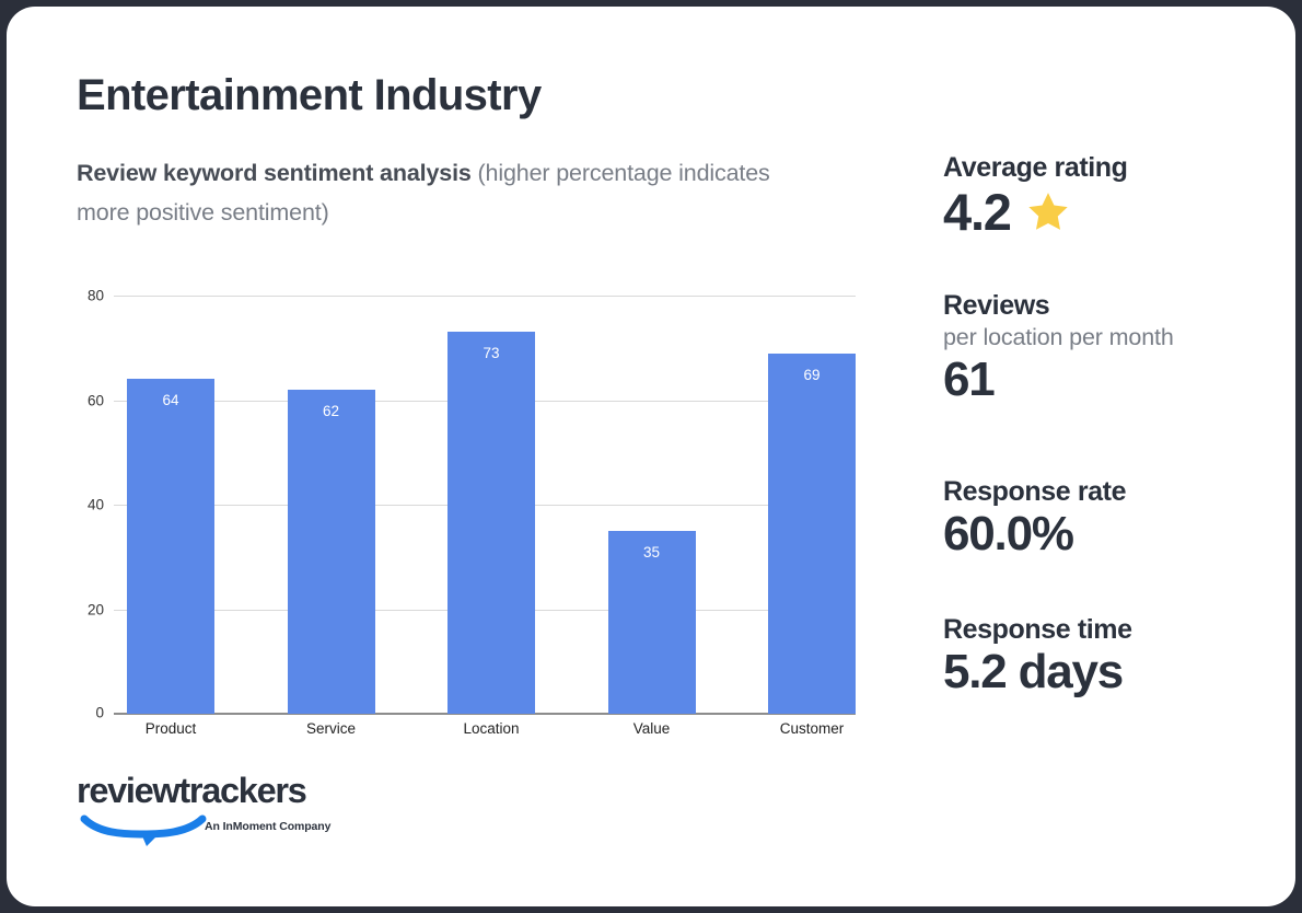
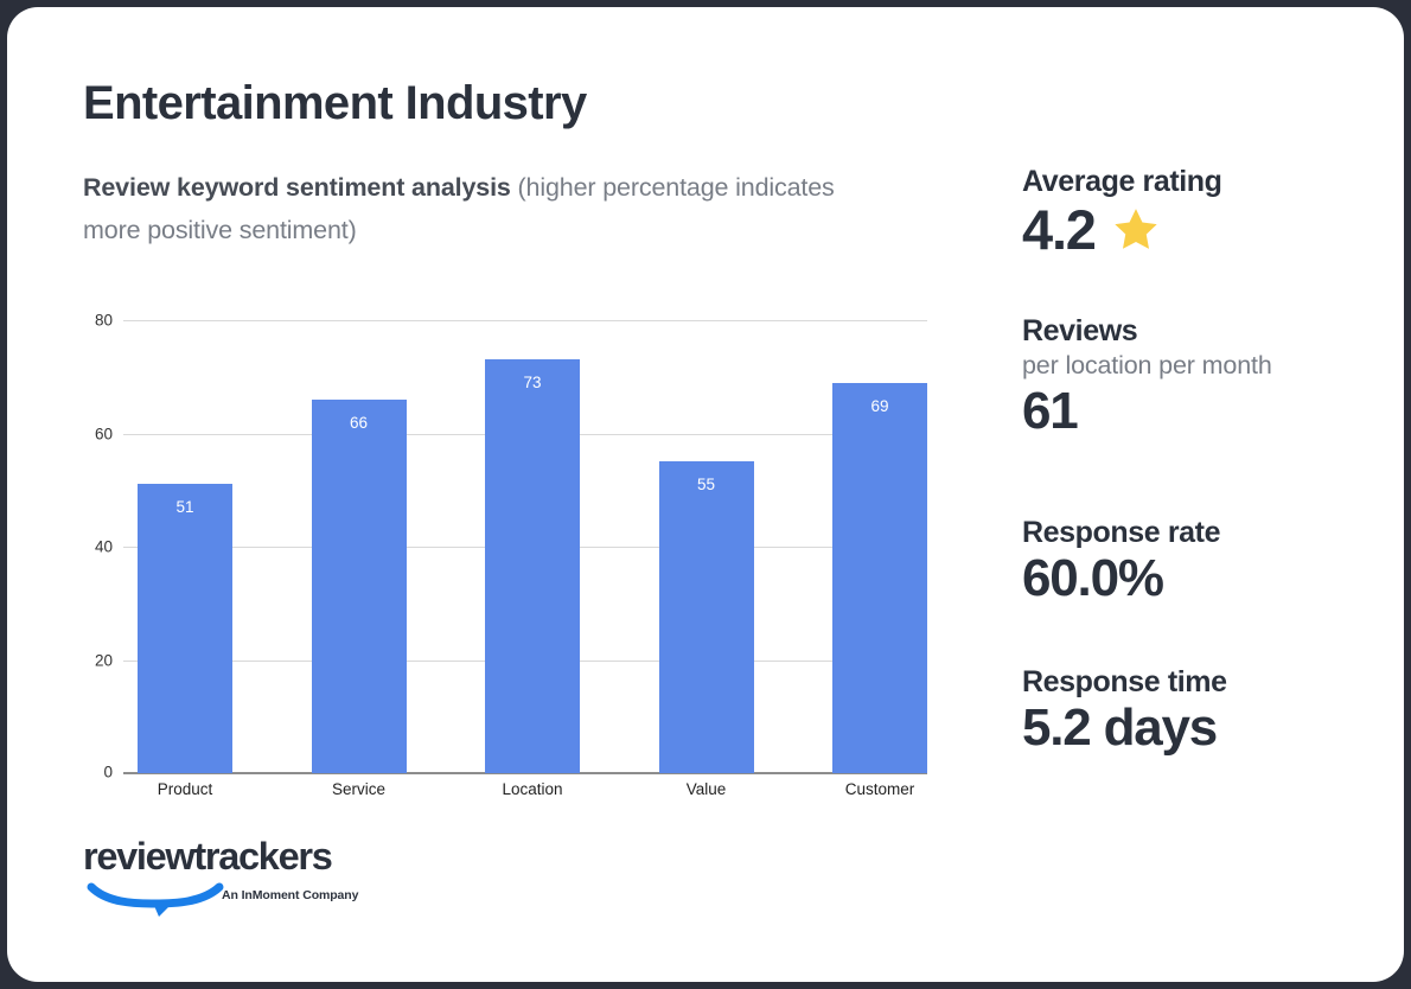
Product: 64 -> 51
Service: 62 -> 66
Value: 35 -> 55
